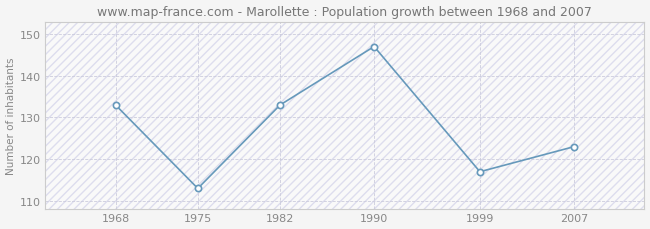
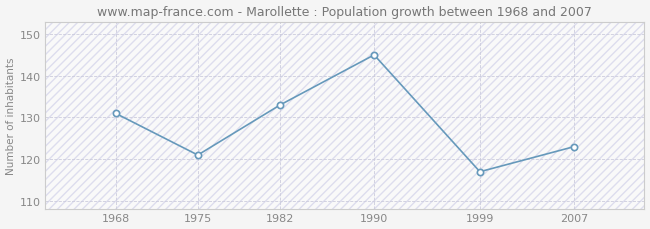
1968: 133 -> 131
1975: 113 -> 121
1990: 147 -> 145
